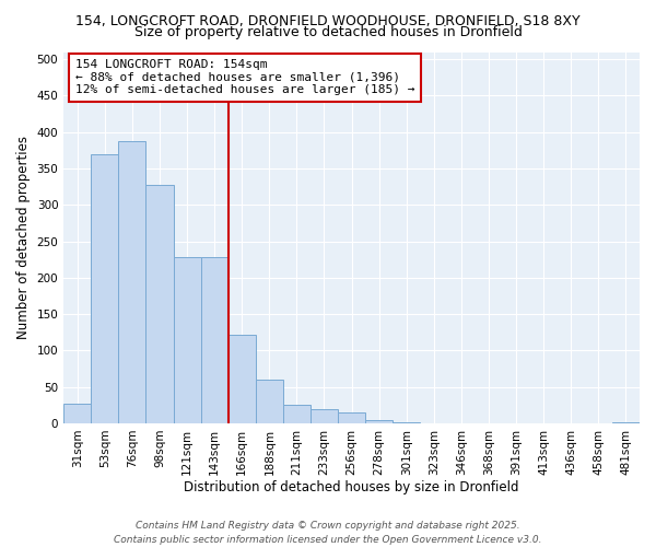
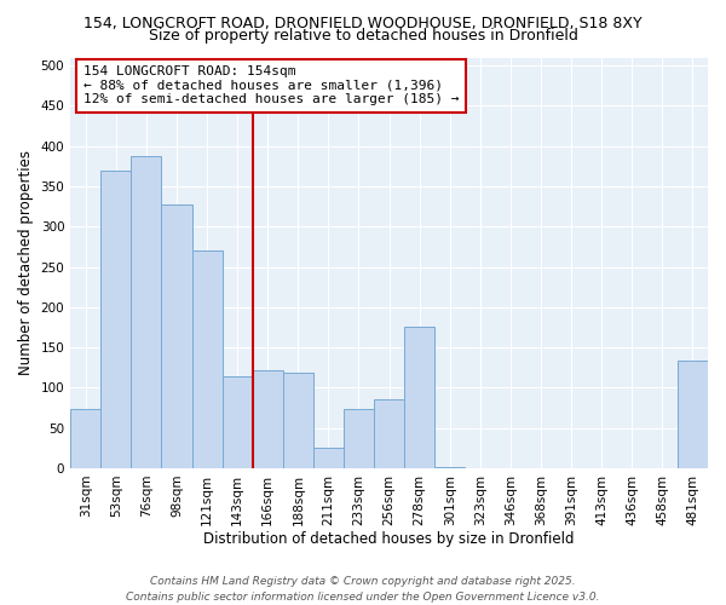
31sqm: 27 -> 74
121sqm: 228 -> 270
143sqm: 228 -> 114
188sqm: 60 -> 118
233sqm: 20 -> 74
256sqm: 15 -> 86
278sqm: 5 -> 176
481sqm: 2 -> 134
